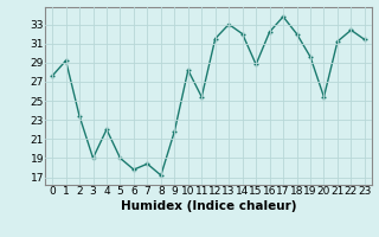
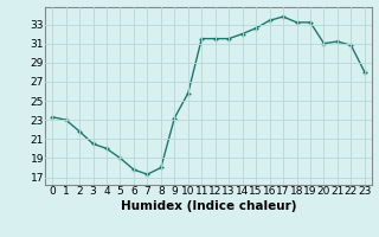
0: 27.6 -> 23.3
1: 29.2 -> 23.0
2: 23.4 -> 21.8
3: 19.0 -> 20.5
4: 22.0 -> 20.0
7: 18.4 -> 17.3
8: 17.2 -> 18.0
9: 21.8 -> 23.2
10: 28.2 -> 25.8
11: 25.4 -> 31.5
13: 33.0 -> 31.5
15: 28.8 -> 32.6
16: 32.2 -> 33.4
18: 32.0 -> 33.2
19: 29.6 -> 33.2
20: 25.4 -> 31.0
22: 32.4 -> 30.8
23: 31.4 -> 28.0
